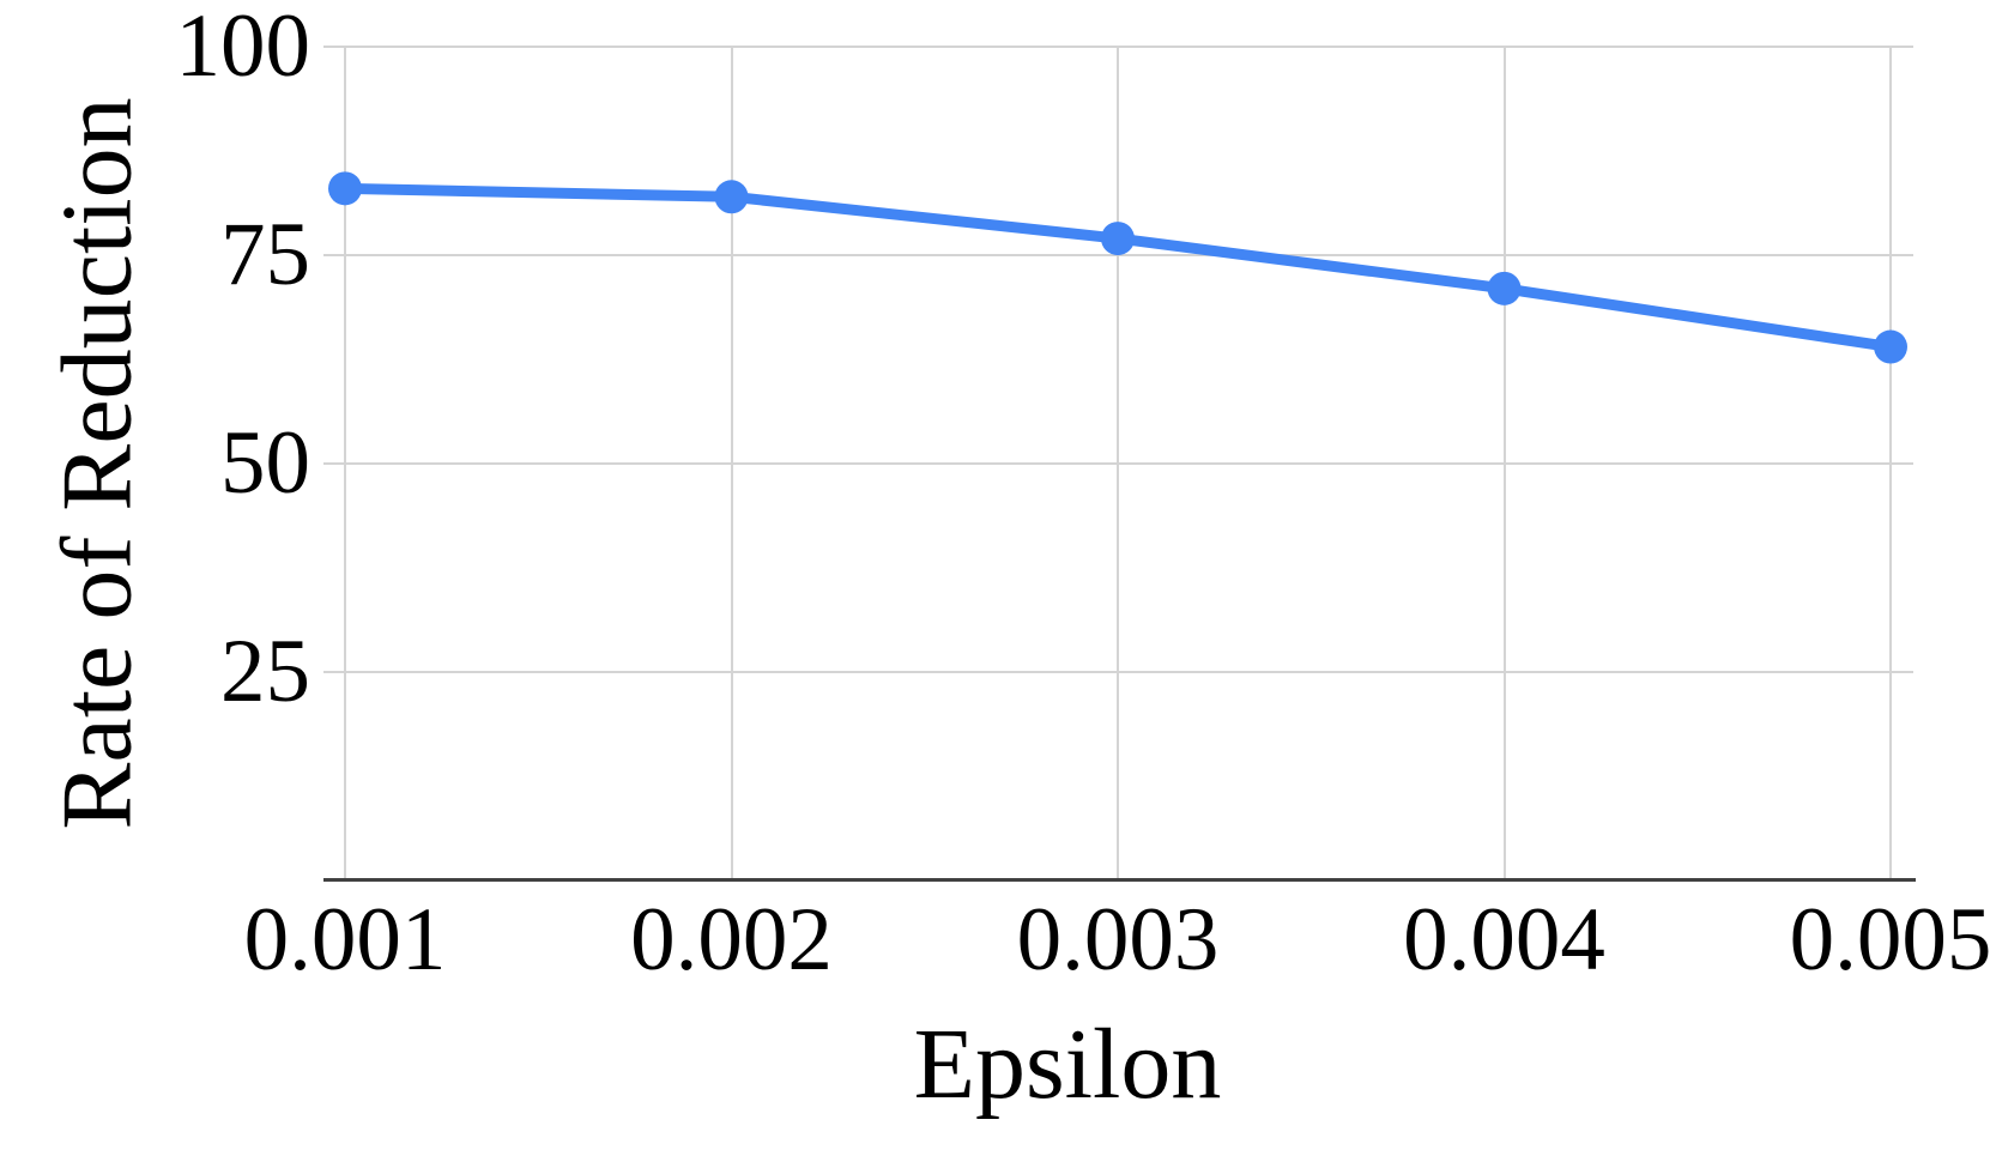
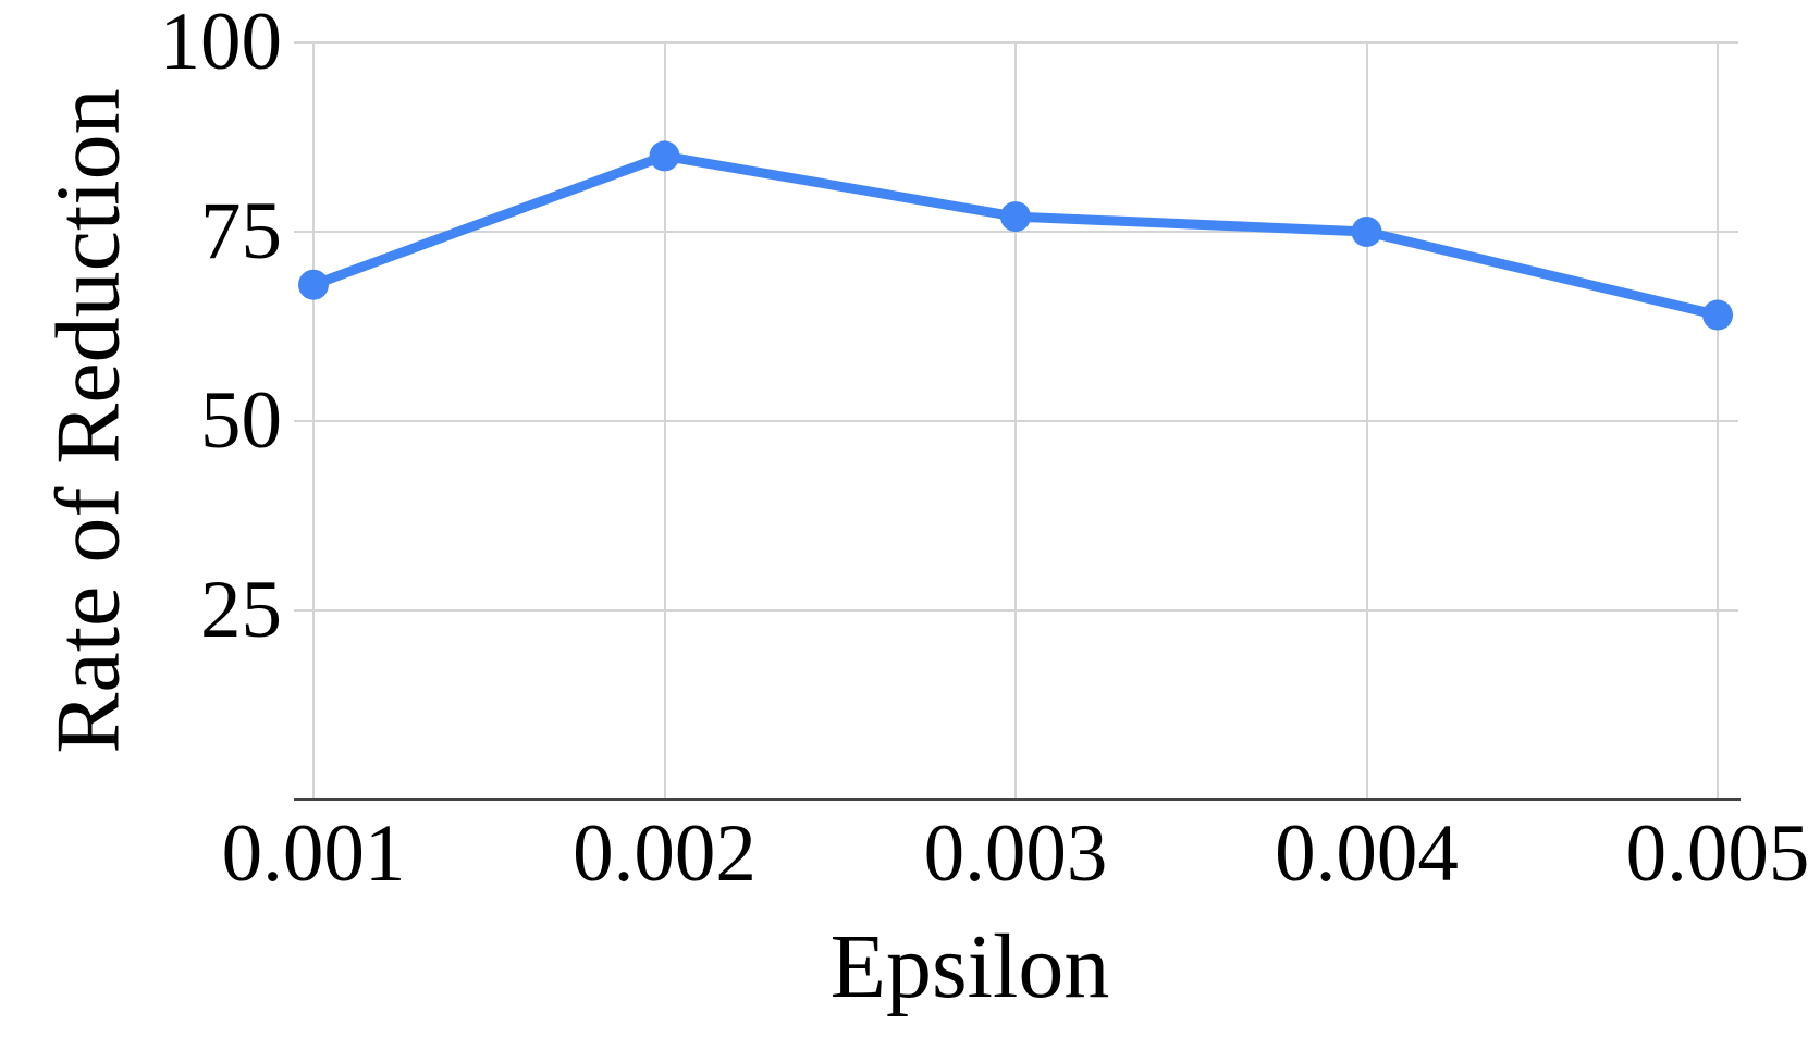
0.001: 83 -> 68
0.002: 82 -> 85
0.004: 71 -> 75
